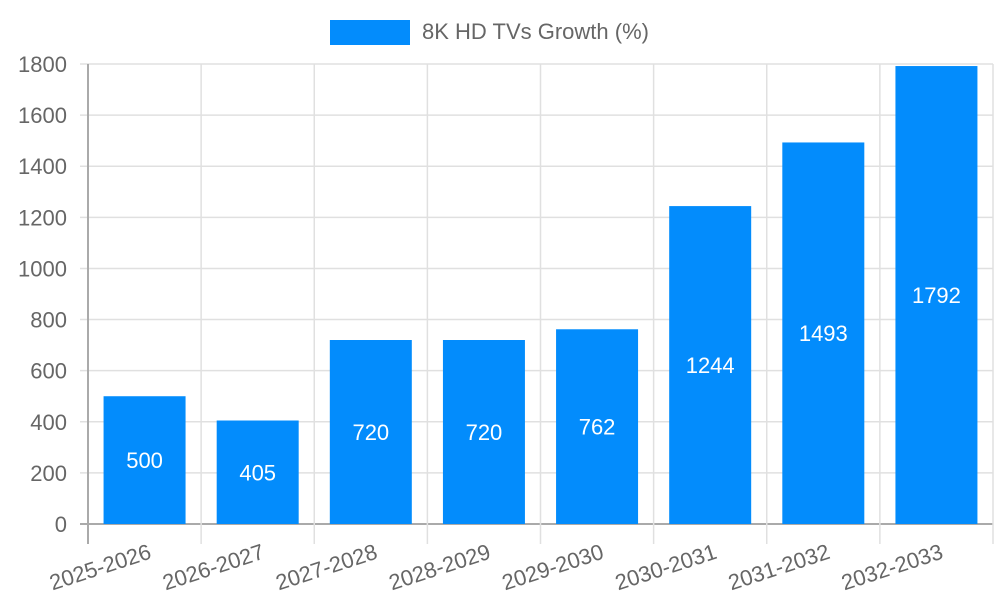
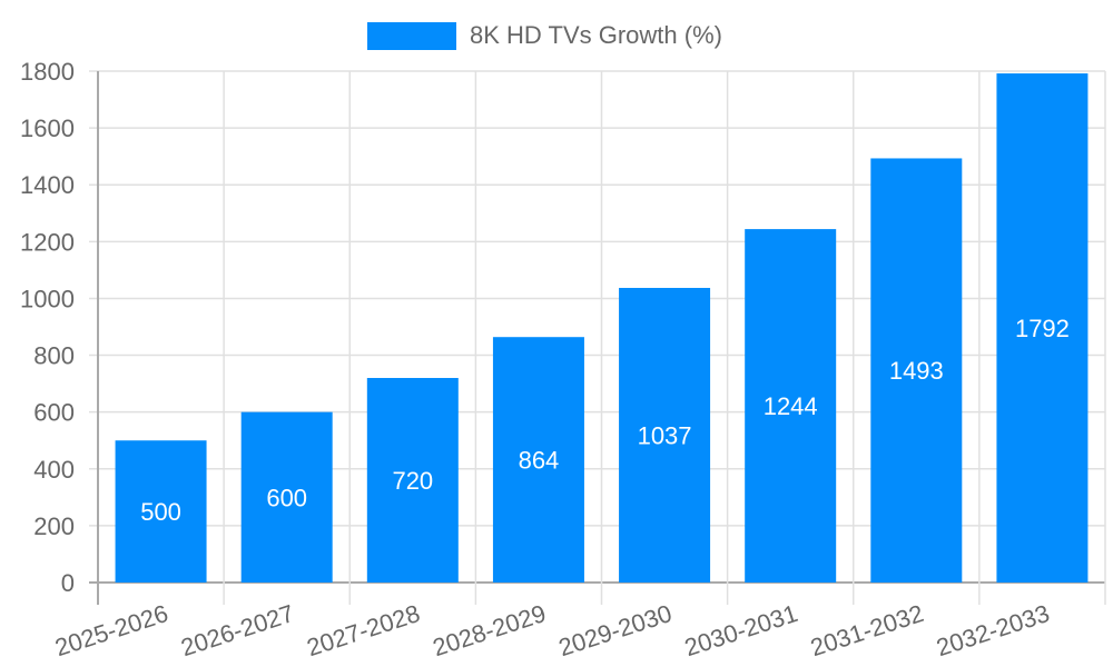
2026-2027: 405 -> 600
2028-2029: 720 -> 864
2029-2030: 762 -> 1037
